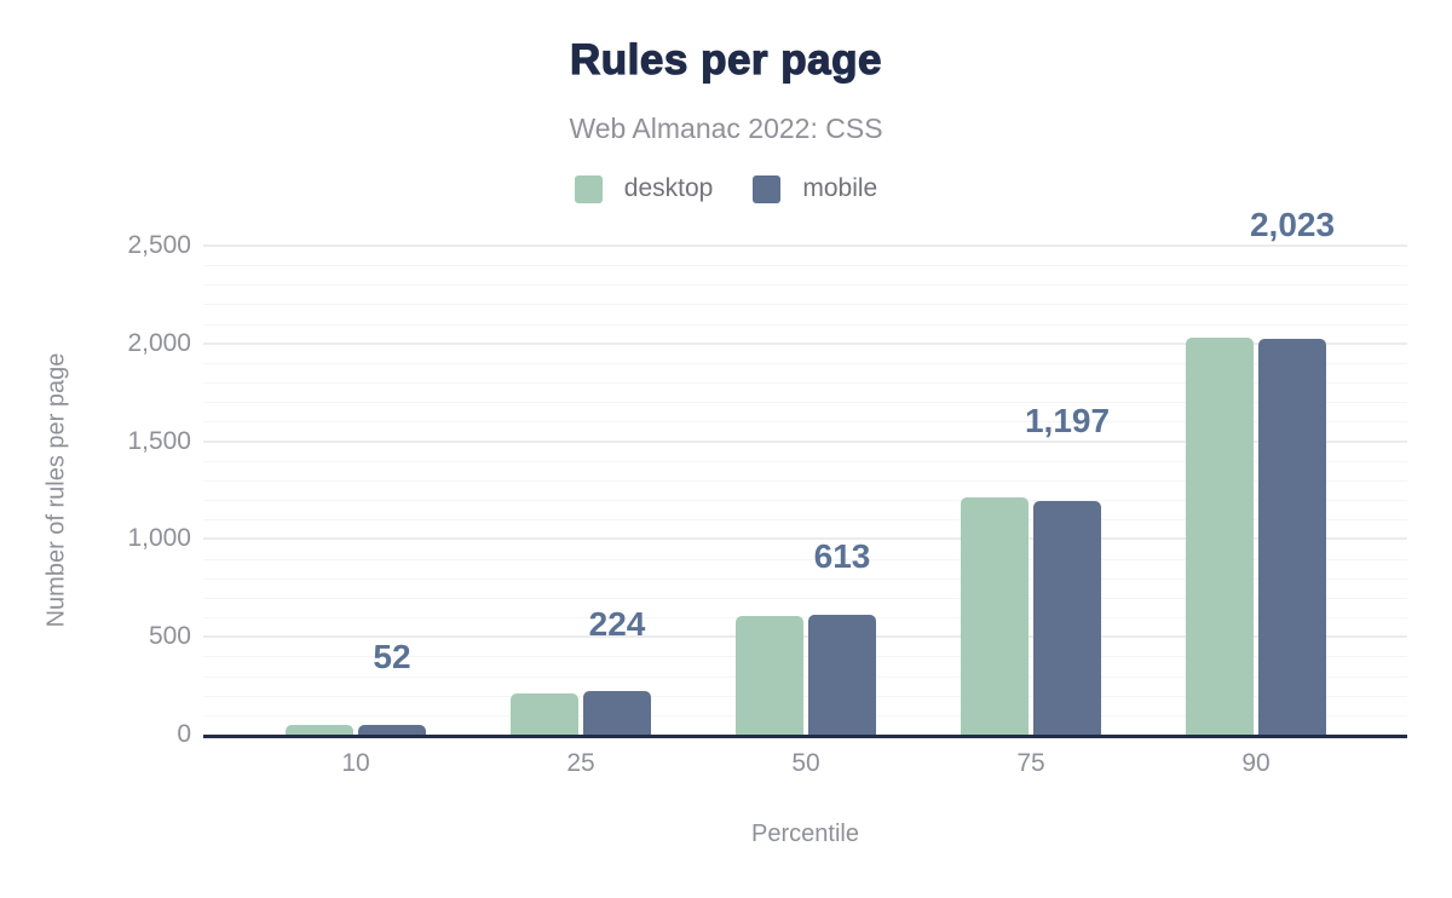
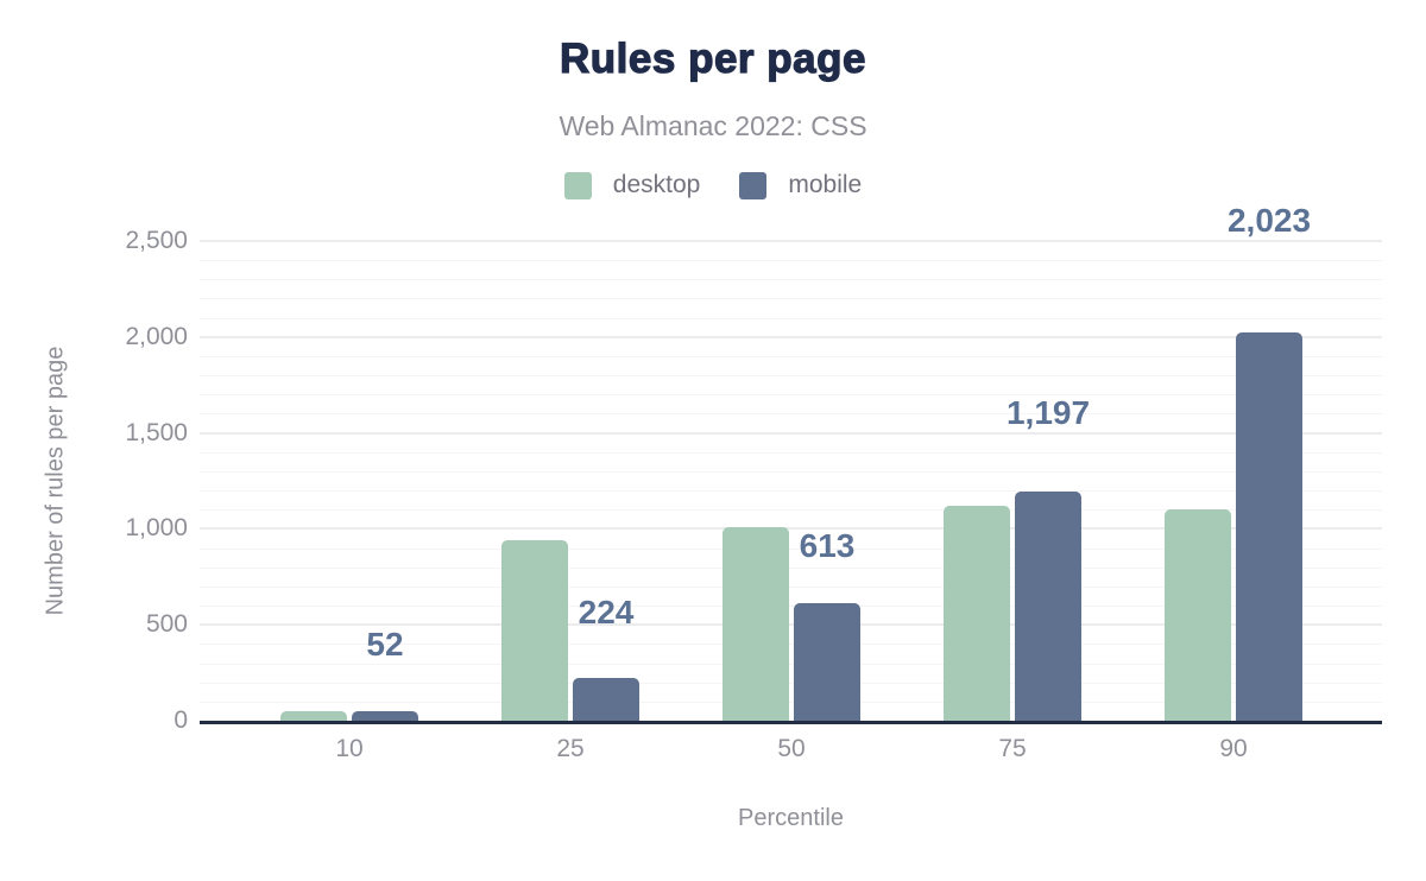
desktop/25: 210 -> 940
desktop/50: 610 -> 1010
desktop/75: 1220 -> 1120
desktop/90: 2030 -> 1100
